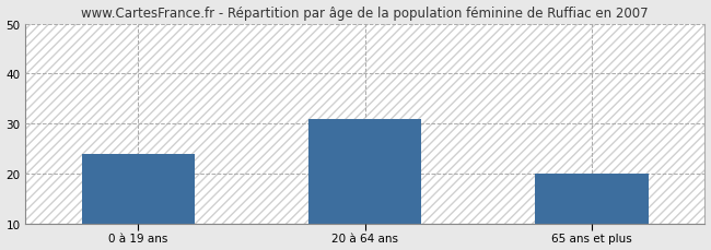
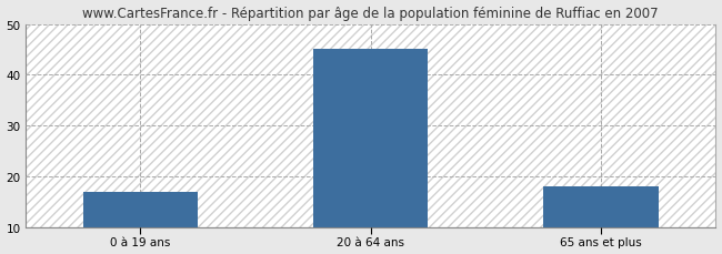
0 à 19 ans: 24 -> 17
20 à 64 ans: 31 -> 45
65 ans et plus: 20 -> 18
